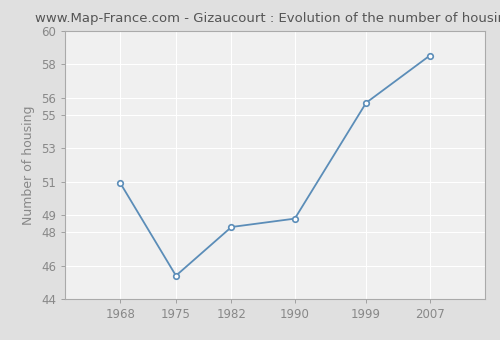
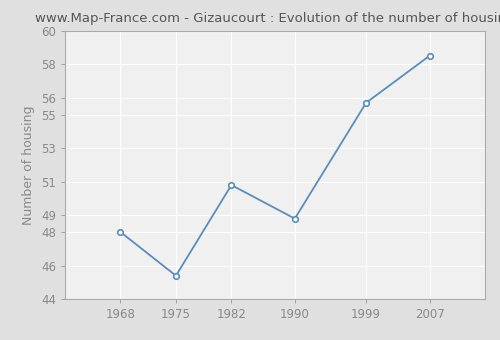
1968: 50.9 -> 48.0
1982: 48.3 -> 50.8
